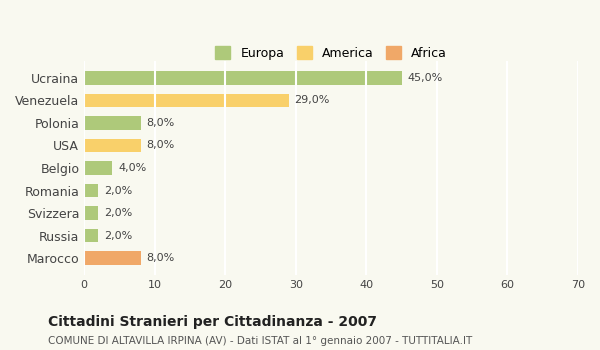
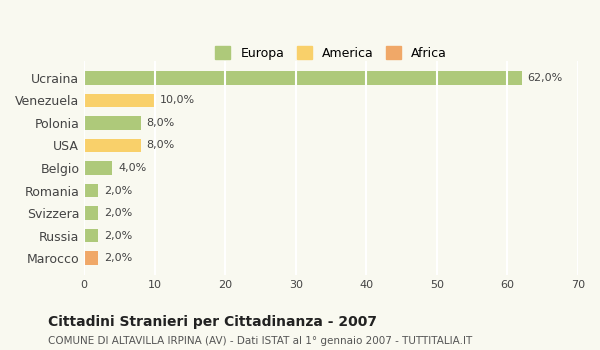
Ucraina: 45,0% -> 62,0%
Venezuela: 29,0% -> 10,0%
Marocco: 8,0% -> 2,0%
